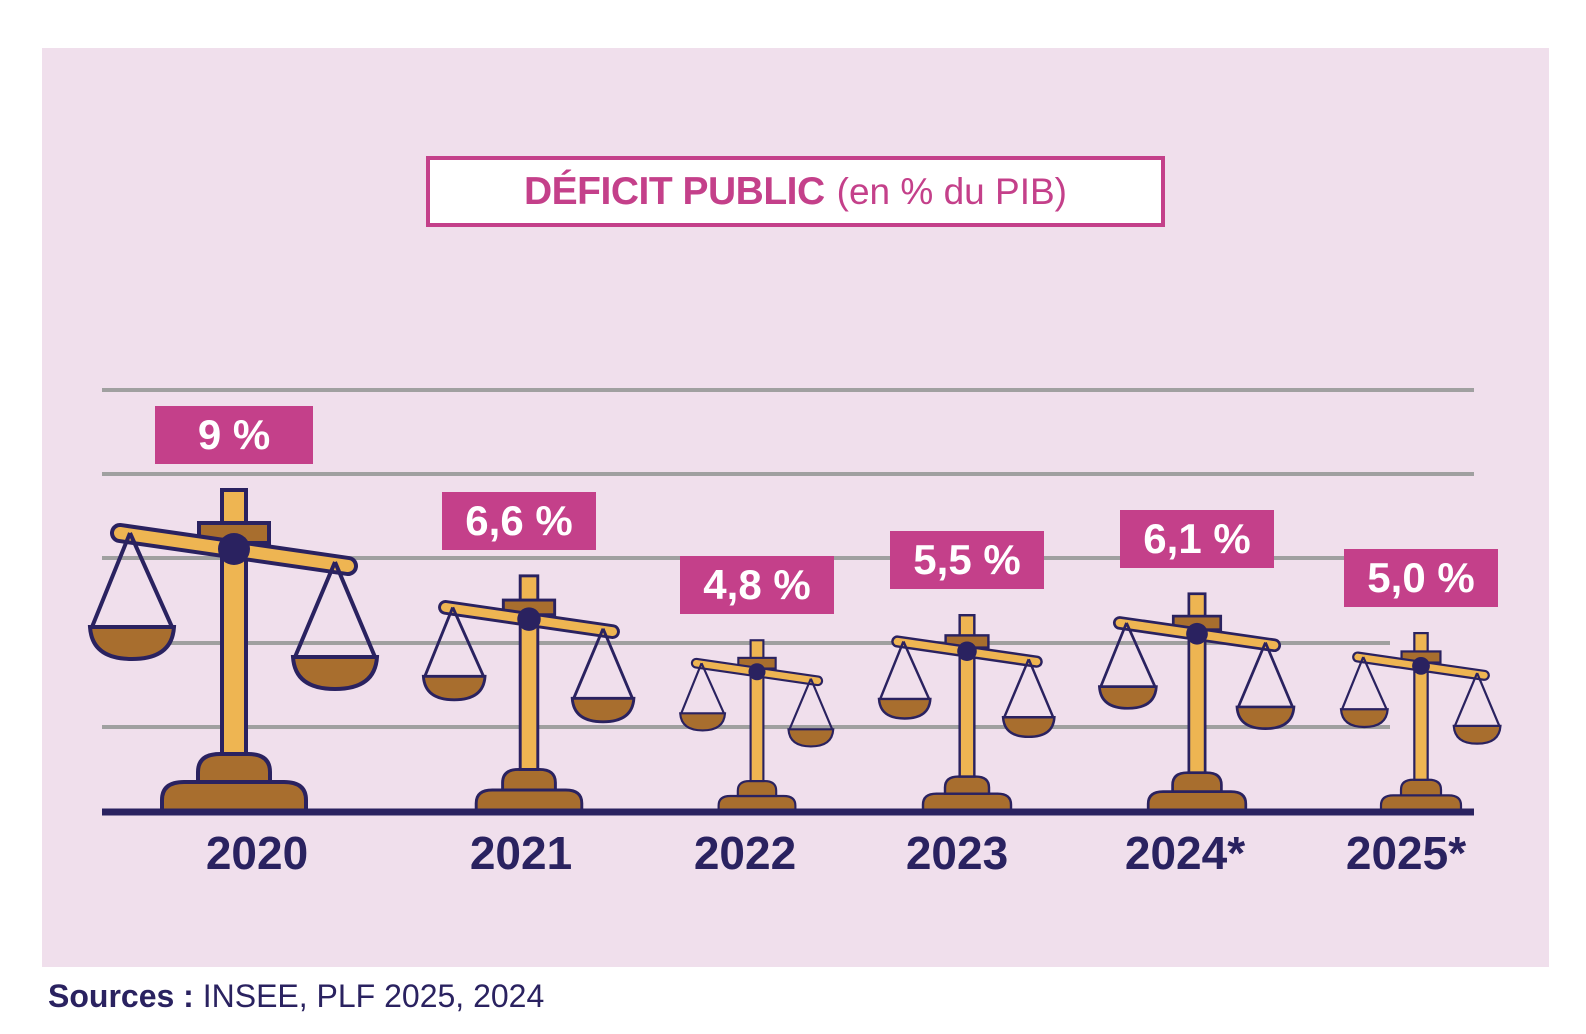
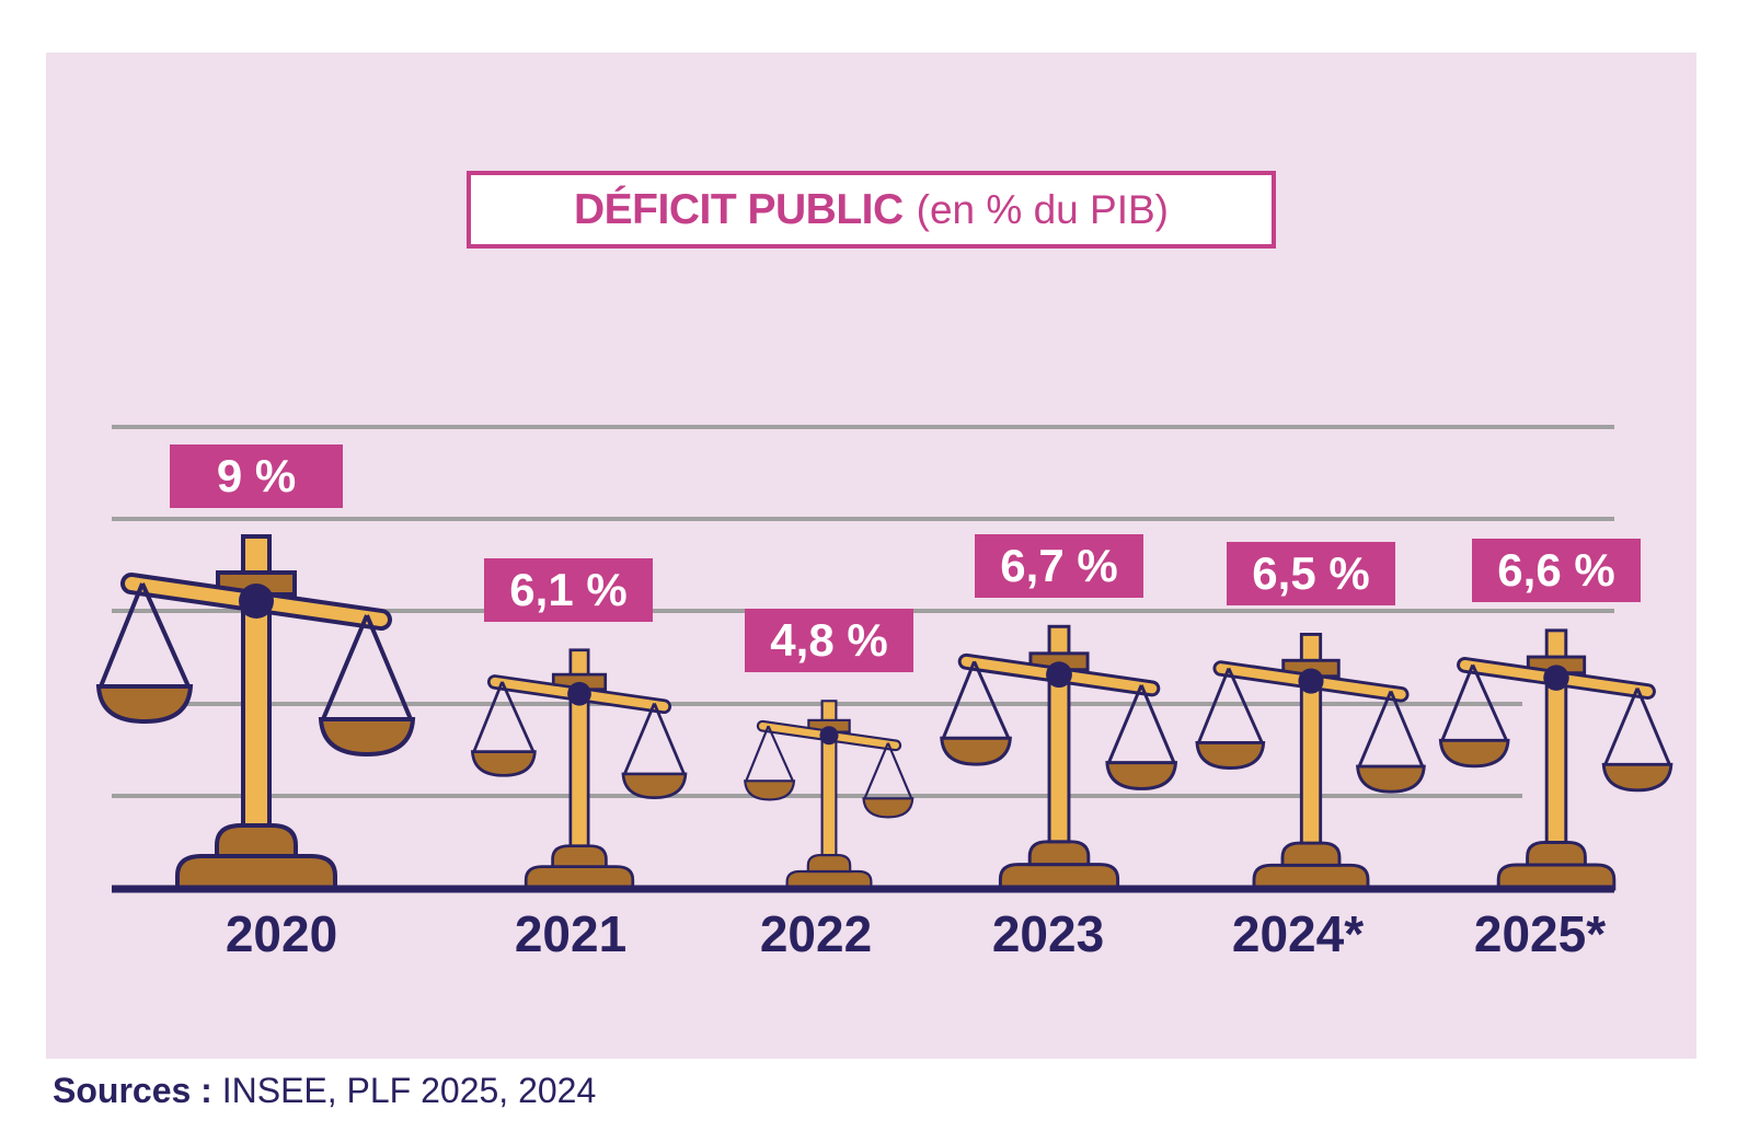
2021: 6,6 -> 6,1
2023: 5,5 -> 6,7
2024*: 6,1 -> 6,5
2025*: 5,0 -> 6,6
